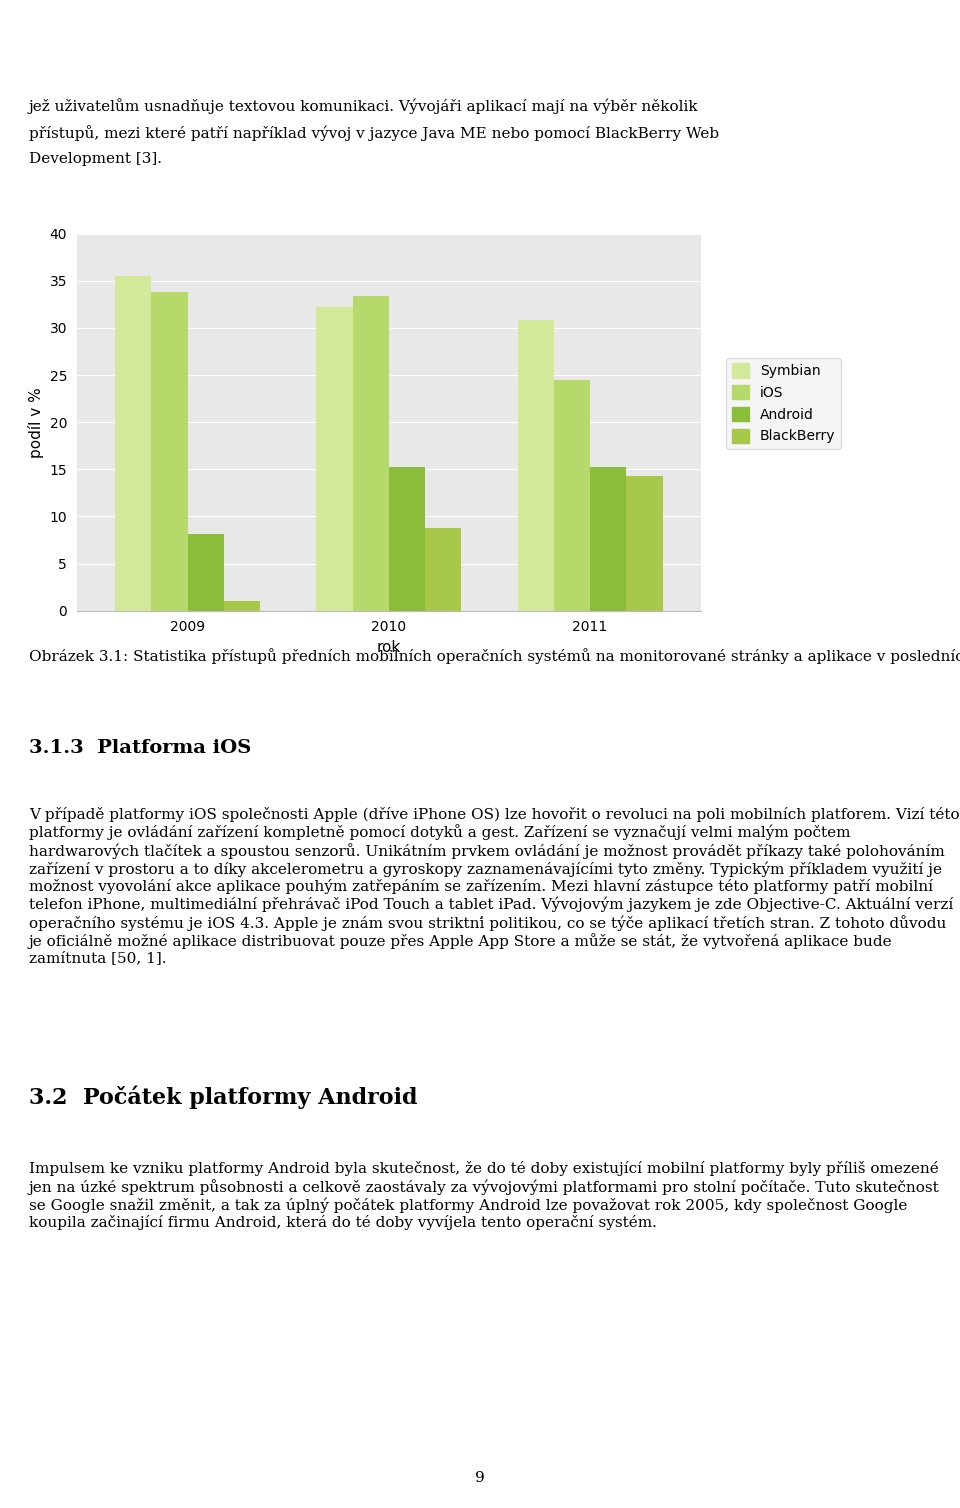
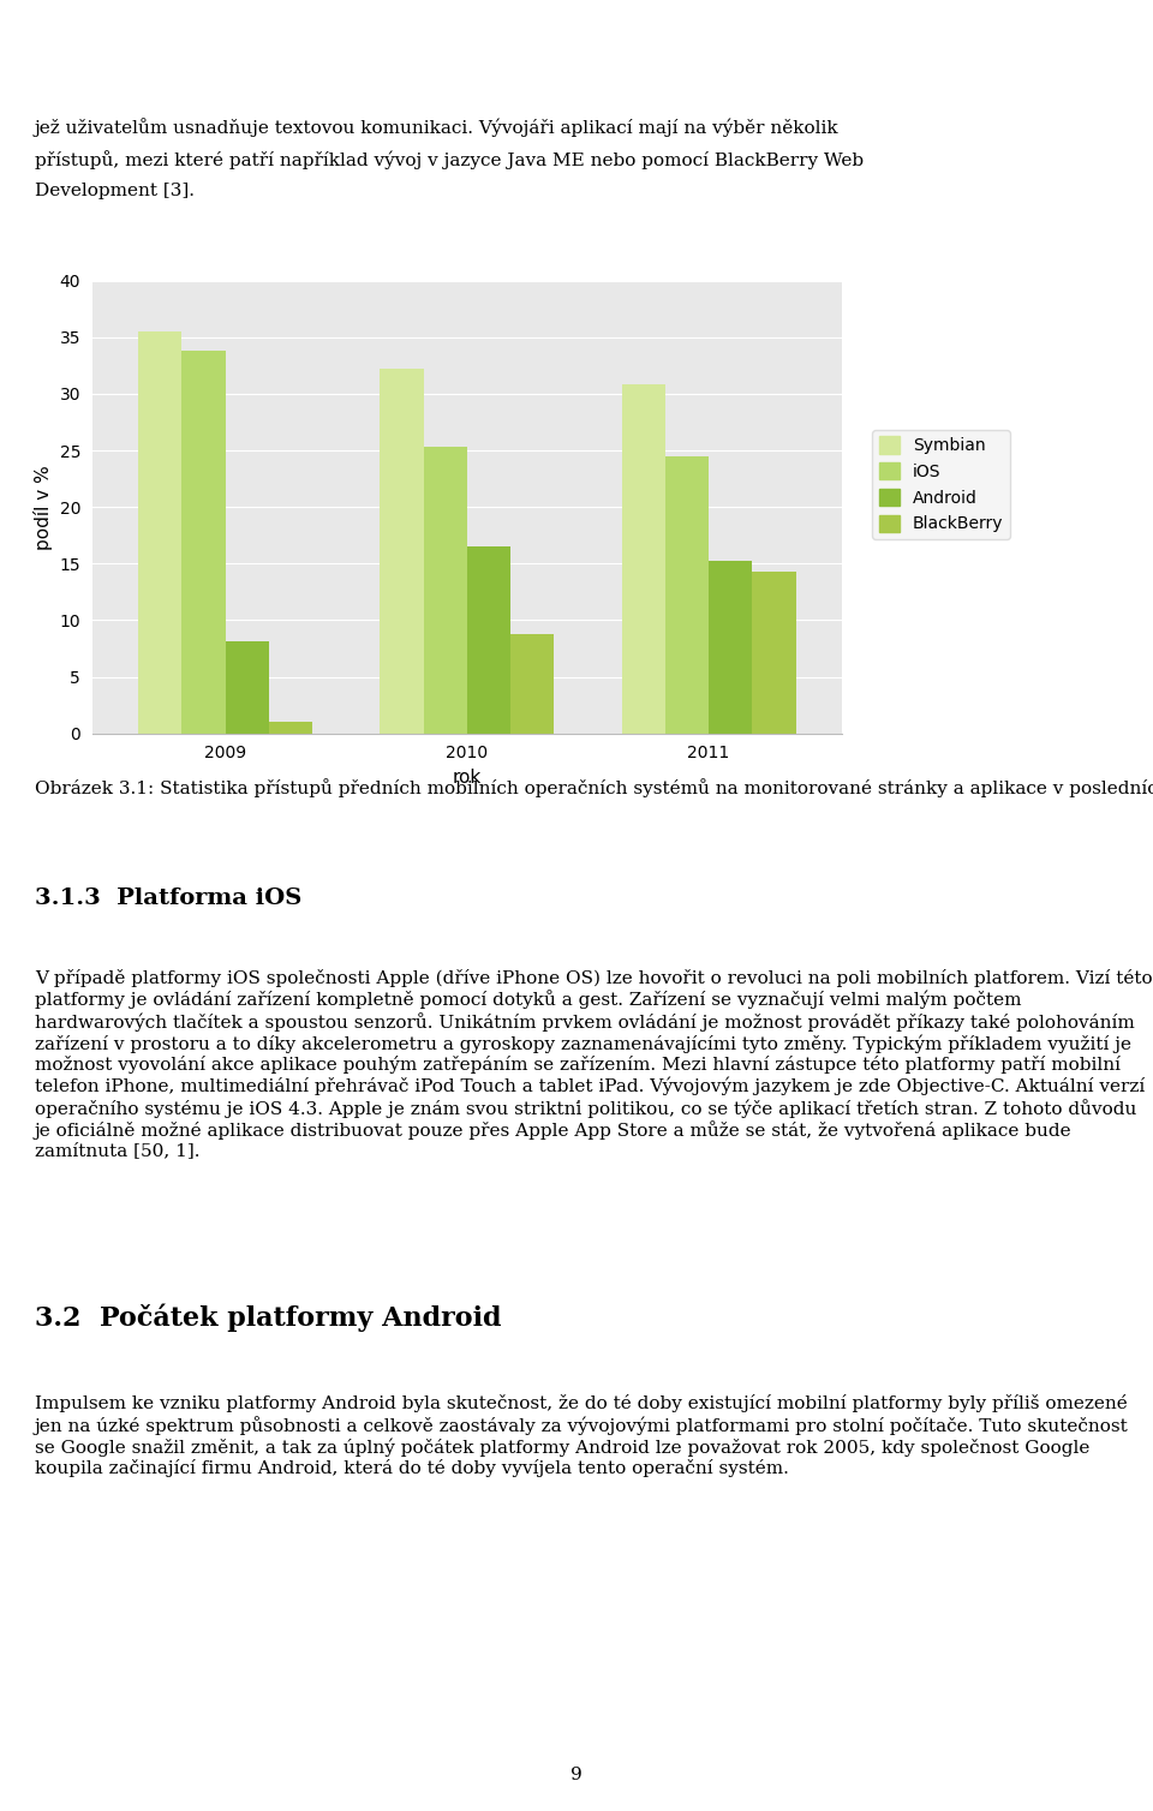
iOS/2010: 33.4 -> 25.3
Android/2010: 15.2 -> 16.5
